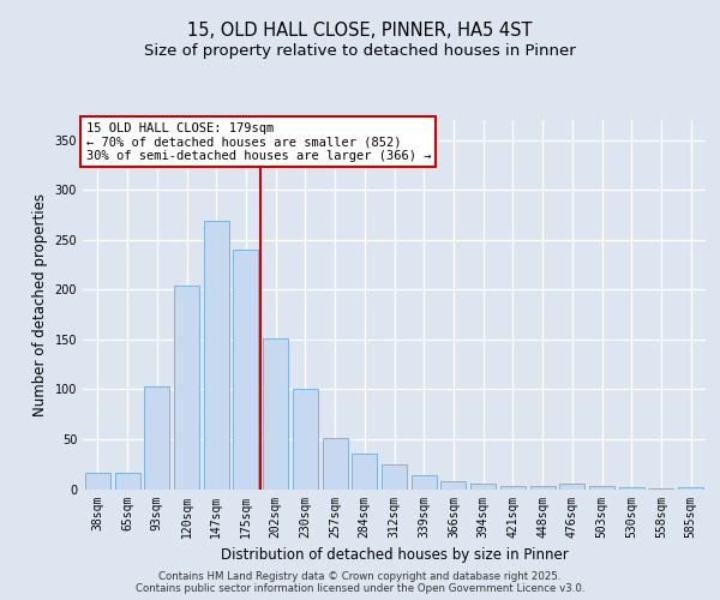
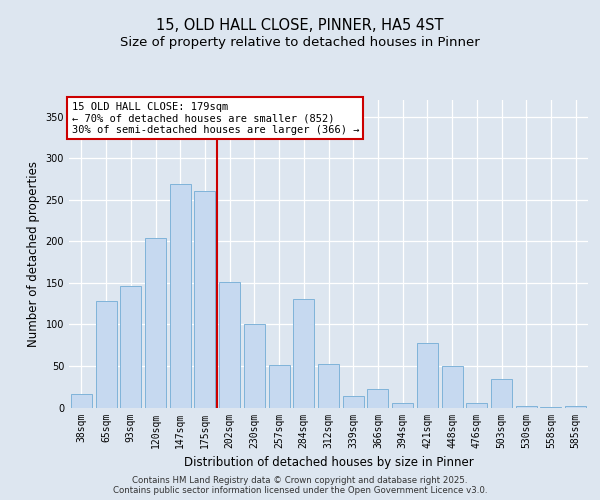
65sqm: 16 -> 128
93sqm: 103 -> 146
175sqm: 240 -> 260
284sqm: 36 -> 130
312sqm: 25 -> 52
366sqm: 8 -> 22
421sqm: 3 -> 78
448sqm: 3 -> 50
503sqm: 3 -> 34
